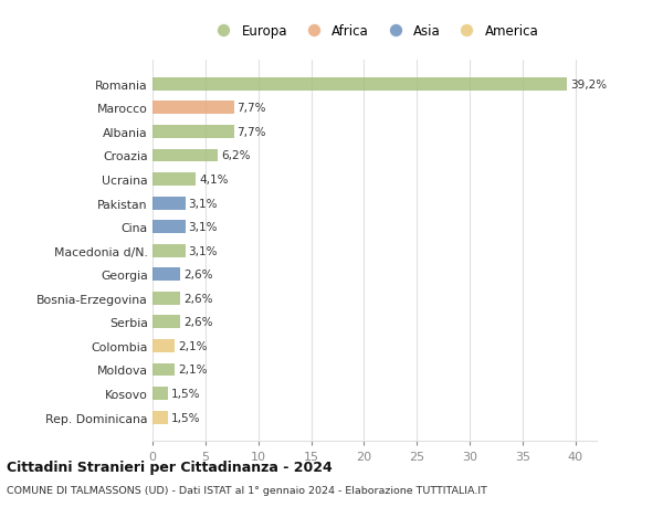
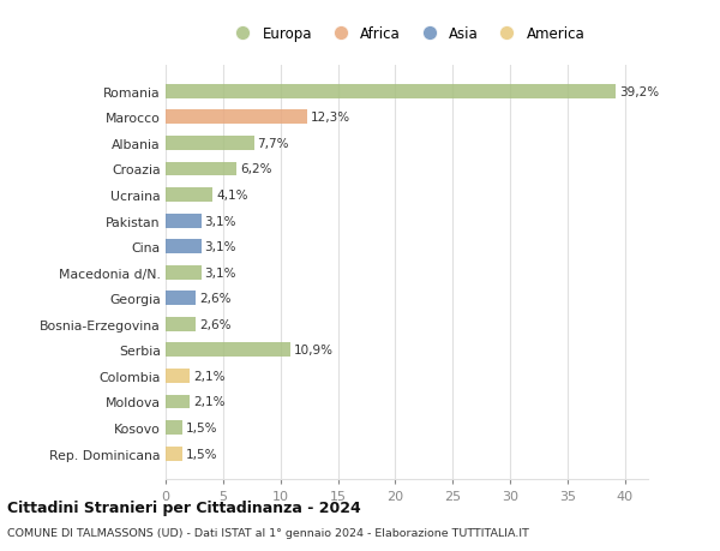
Marocco: 7,7% -> 12,3%
Serbia: 2,6% -> 10,9%
